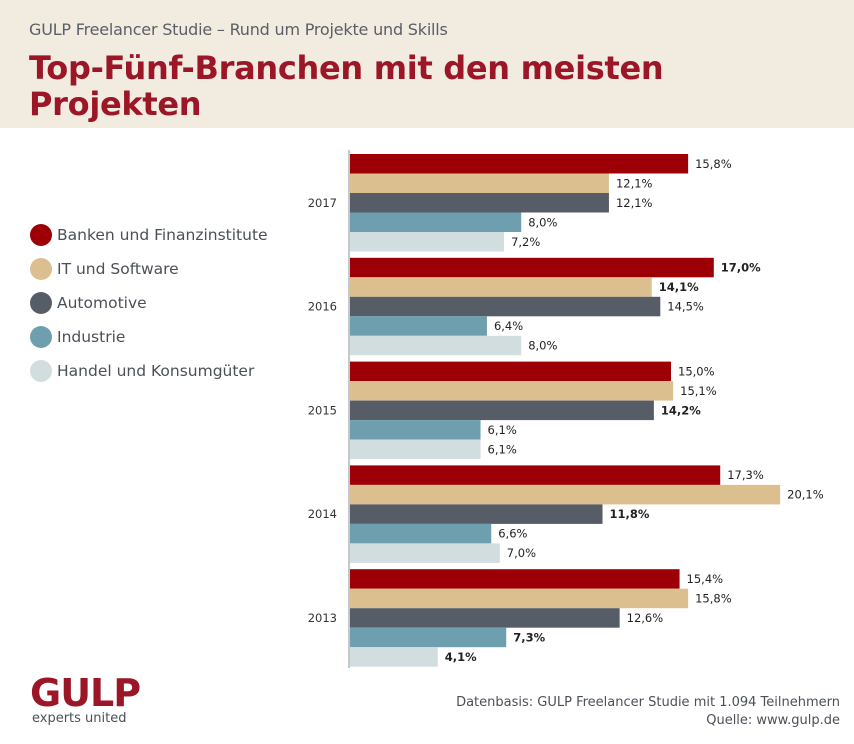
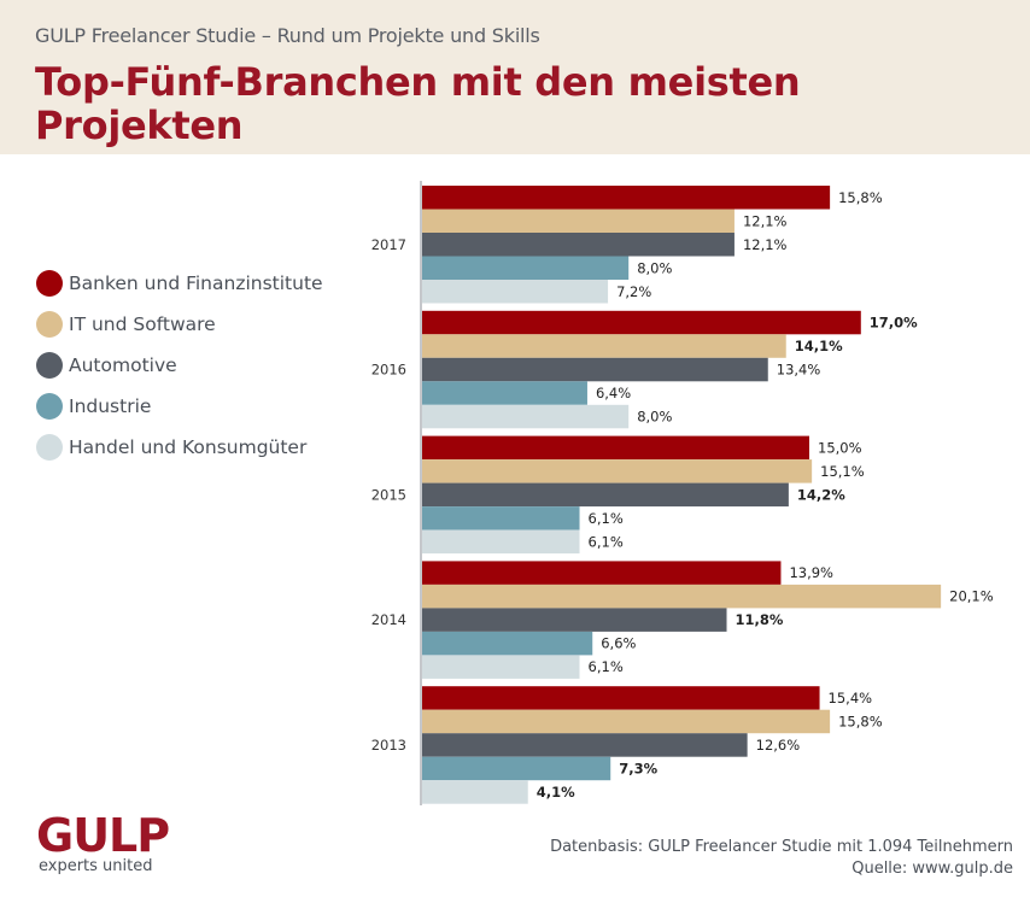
Automotive/2016: 14,5% -> 13,4%
Banken und Finanzinstitute/2014: 17,3% -> 13,9%
Handel und Konsumgüter/2014: 7,0% -> 6,1%
